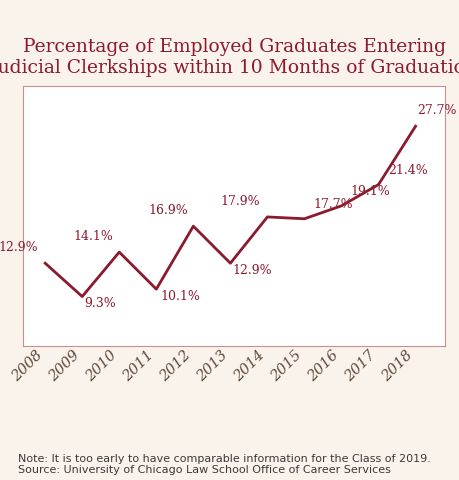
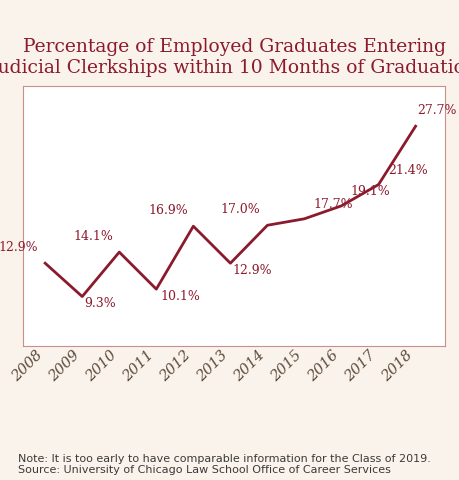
2014: 17.9% -> 17.0%
